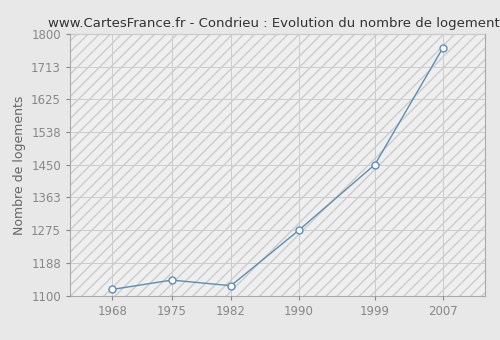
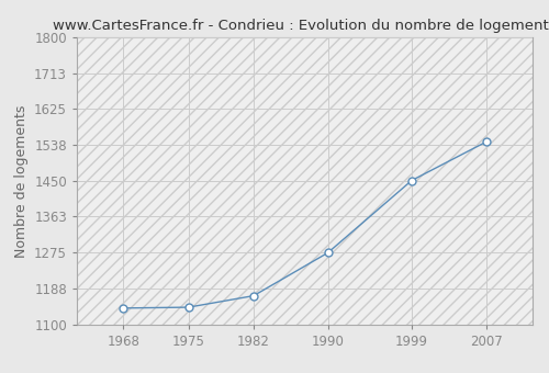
1968: 1117 -> 1140
1982: 1127 -> 1170
2007: 1762 -> 1545
